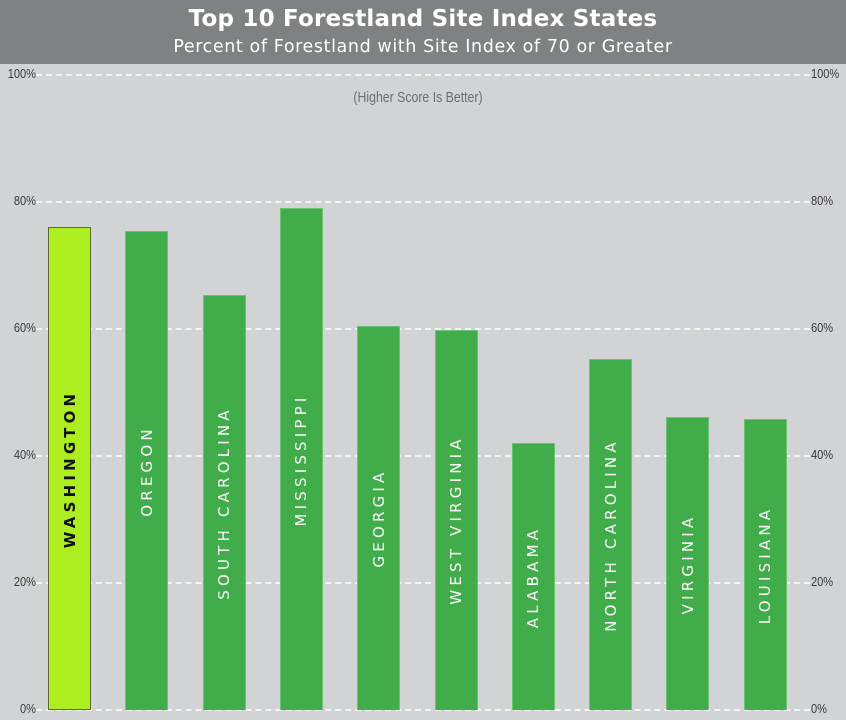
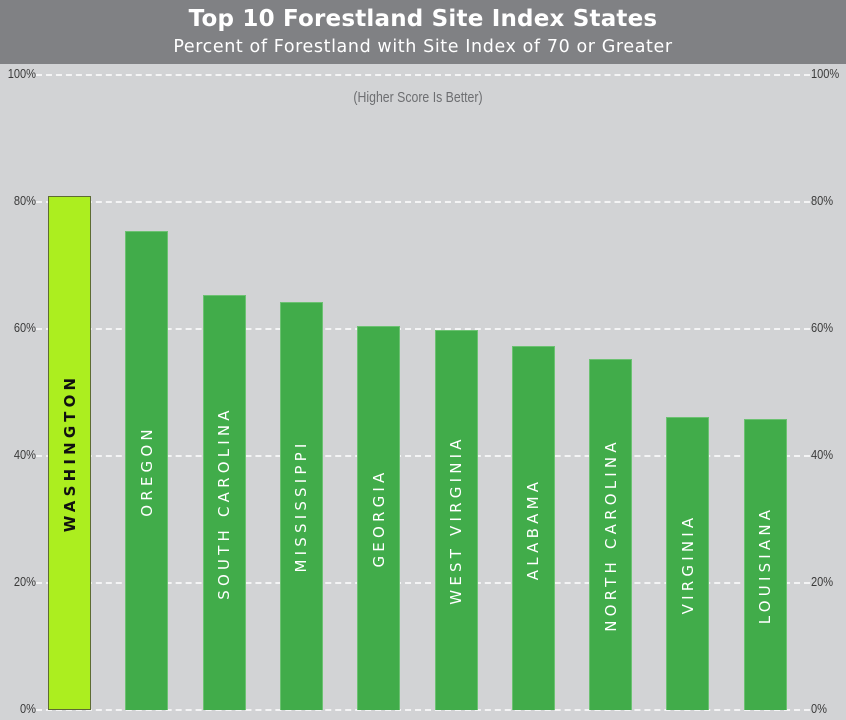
WASHINGTON: 76% -> 81%
MISSISSIPPI: 79% -> 64%
ALABAMA: 42% -> 57%
